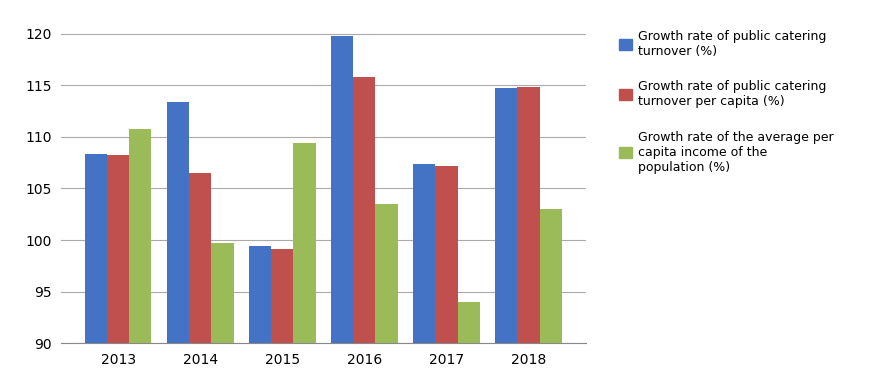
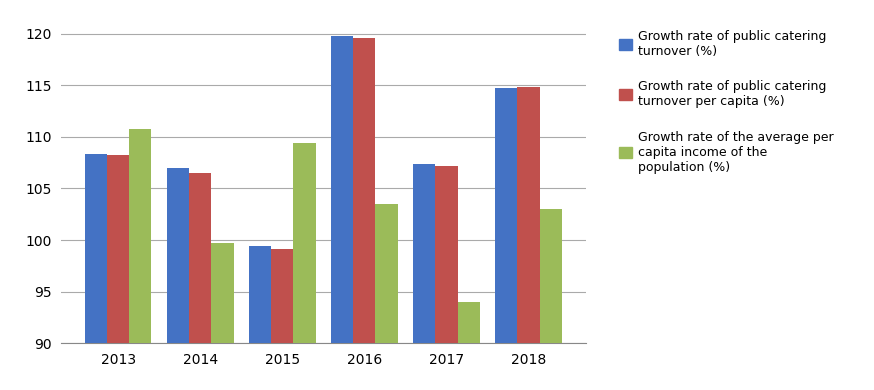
Growth rate of public catering turnover (%)/2014: 113.4 -> 107.0
Growth rate of public catering turnover per capita (%)/2016: 115.8 -> 119.6
